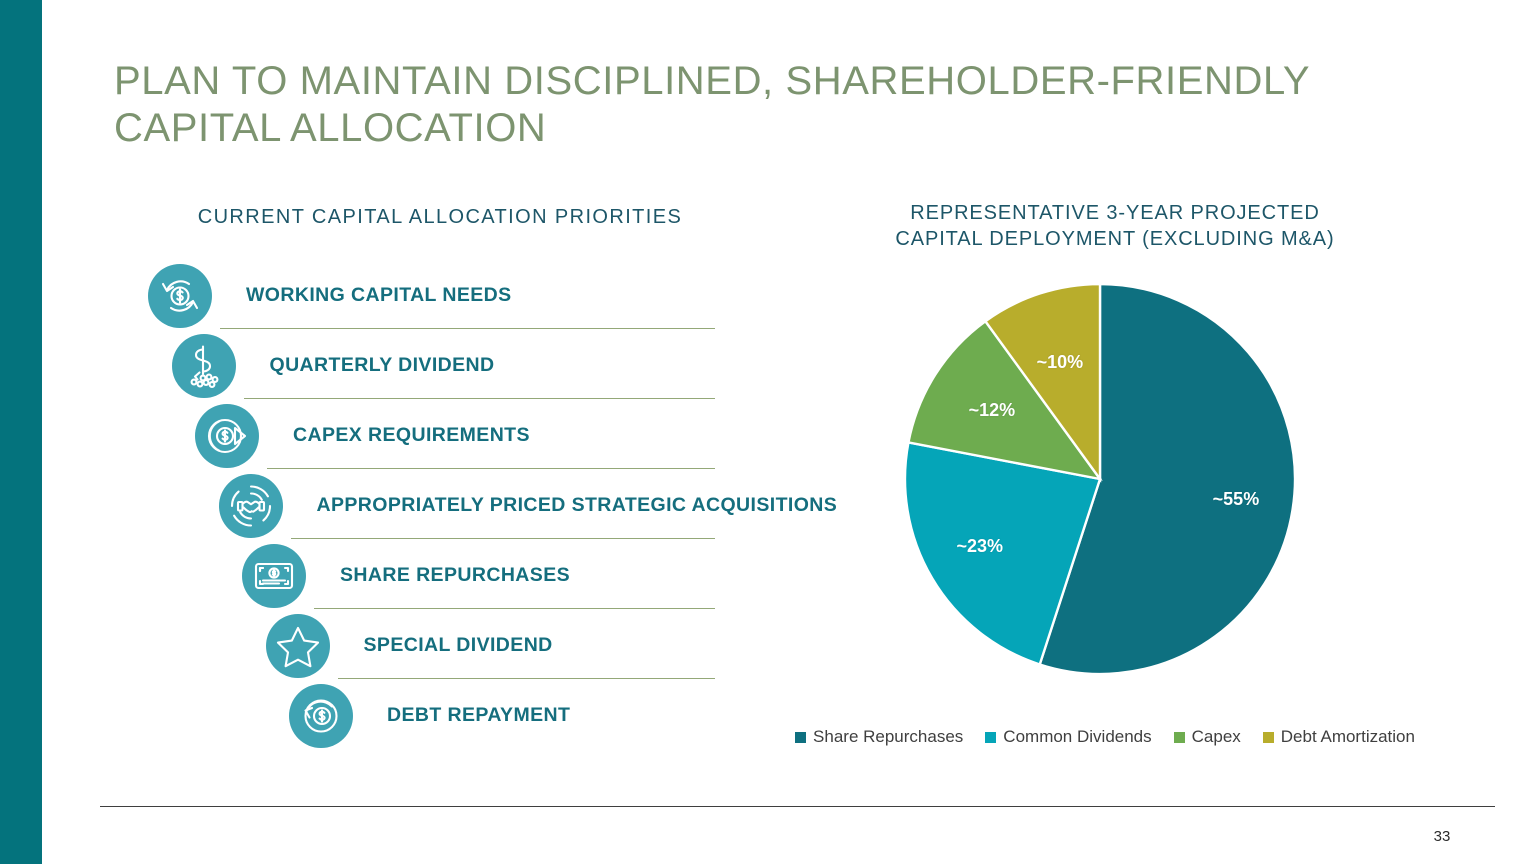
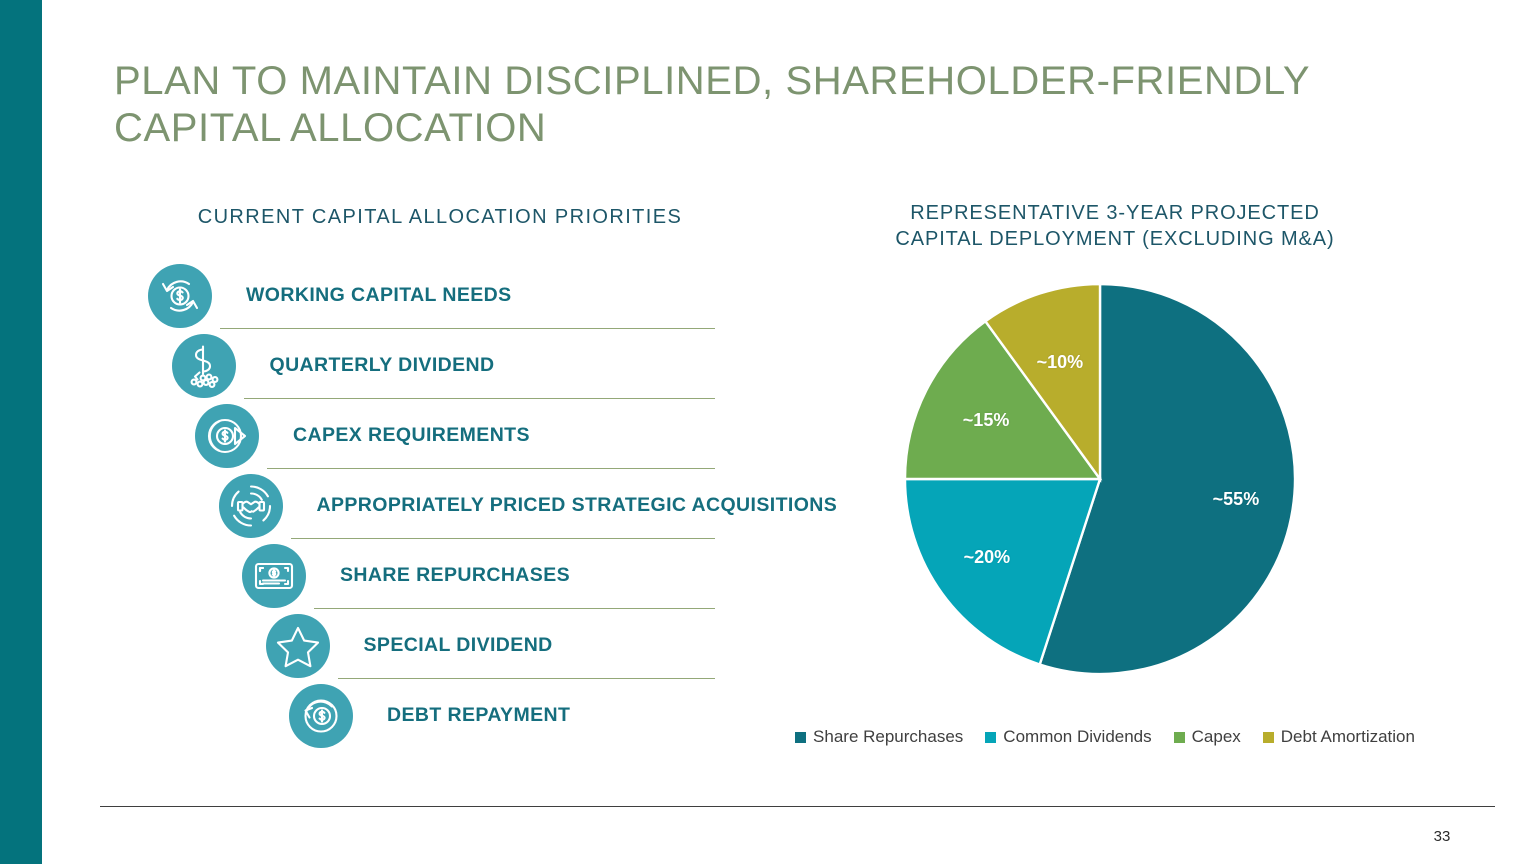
Common Dividends: 23 -> 20
Capex: 12 -> 15
